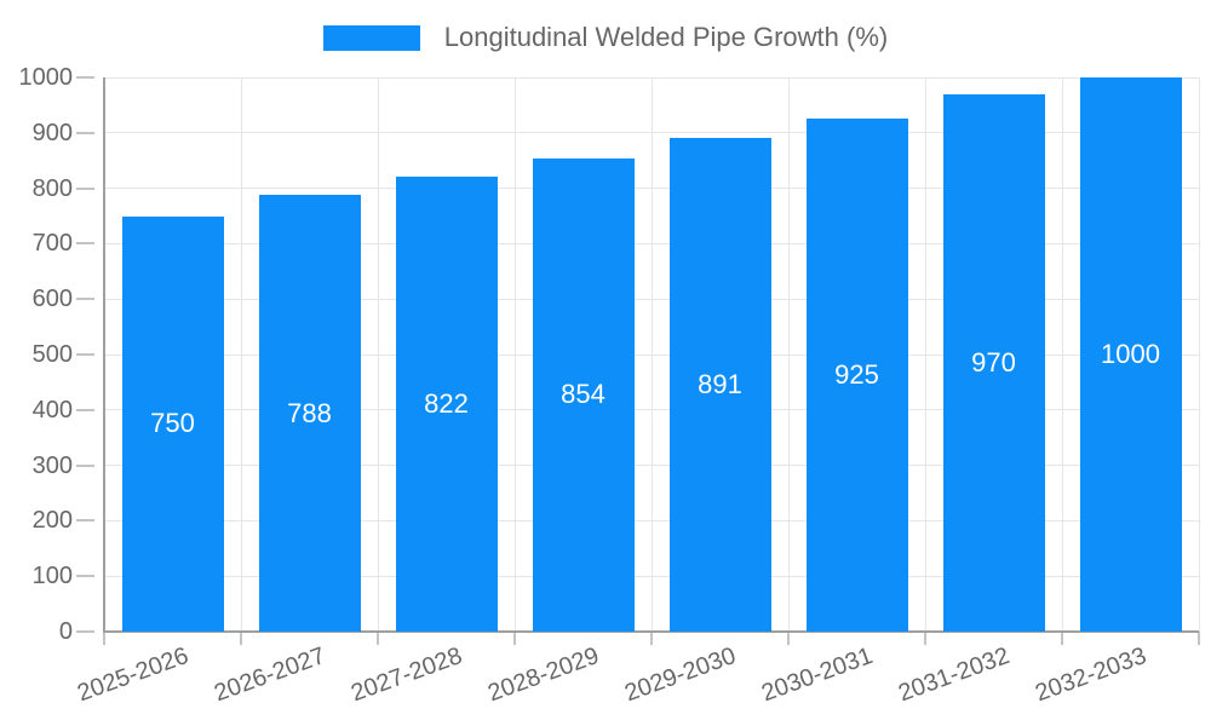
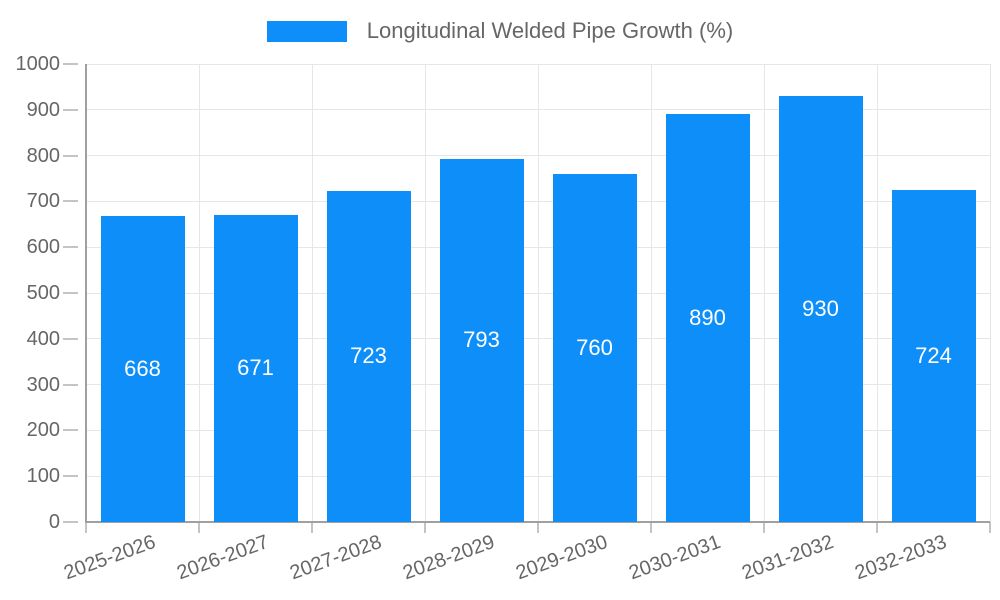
2025-2026: 750 -> 668
2026-2027: 788 -> 671
2027-2028: 822 -> 723
2028-2029: 854 -> 793
2029-2030: 891 -> 760
2030-2031: 925 -> 890
2031-2032: 970 -> 930
2032-2033: 1000 -> 724
